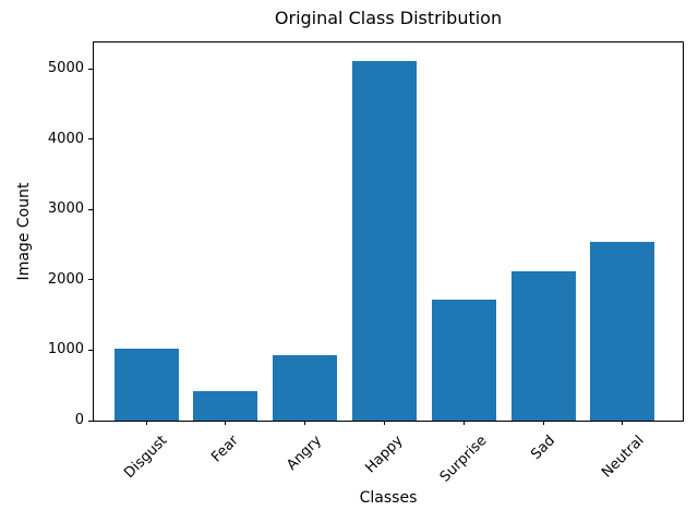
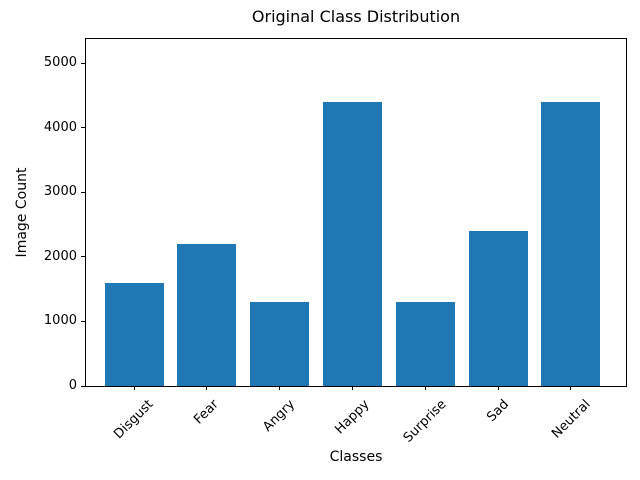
Disgust: 1000 -> 1600
Fear: 400 -> 2200
Angry: 900 -> 1300
Happy: 5100 -> 4400
Surprise: 1700 -> 1300
Sad: 2100 -> 2400
Neutral: 2500 -> 4400
